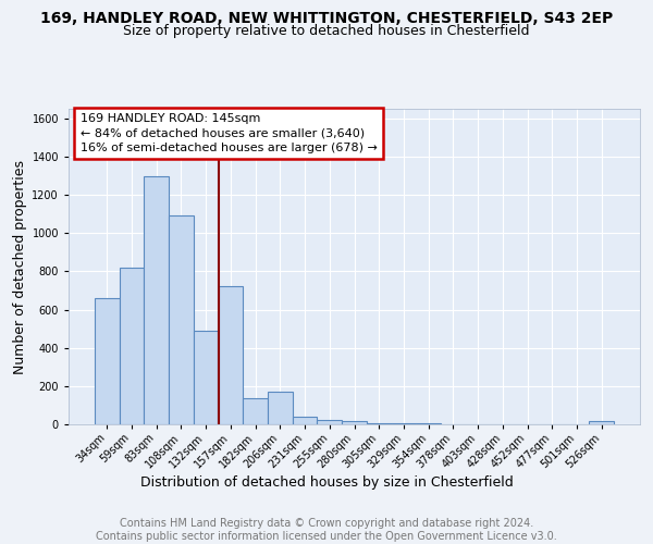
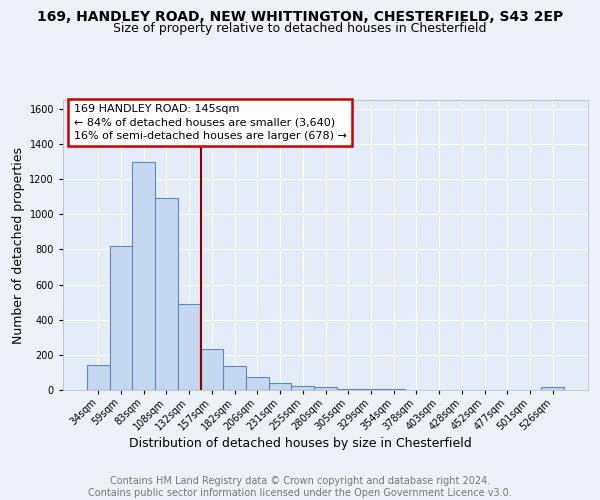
34sqm: 660 -> 140
157sqm: 720 -> 240
206sqm: 170 -> 80
